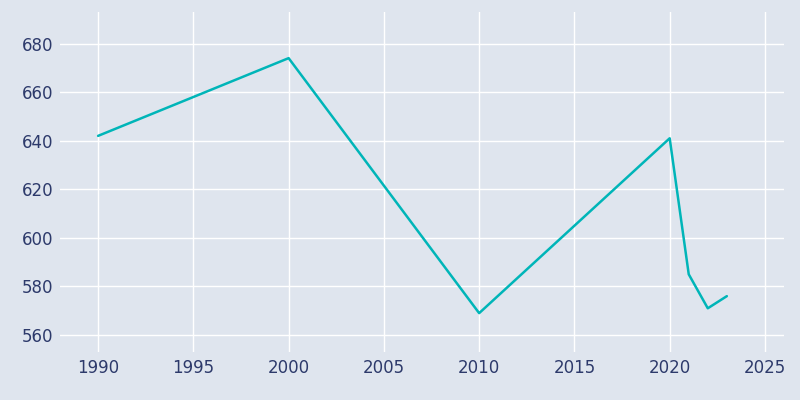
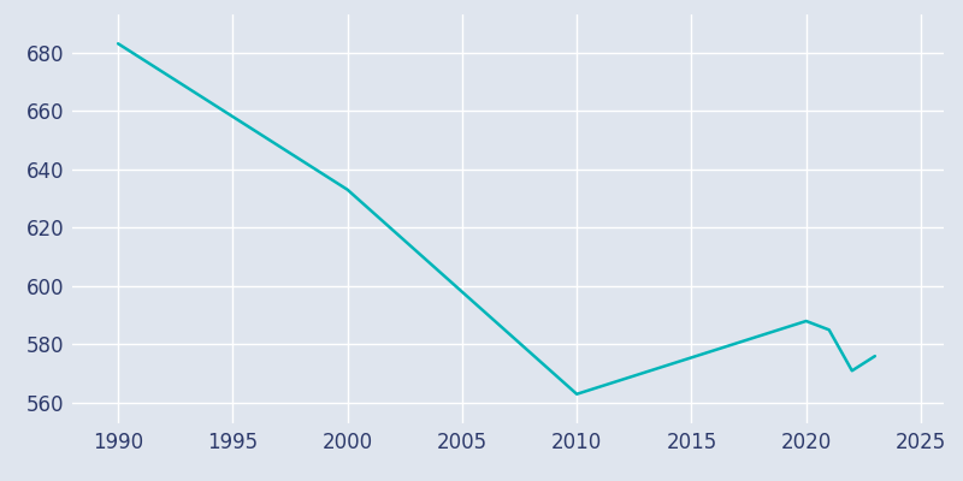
1990: 642 -> 683
2000: 674 -> 633
2010: 569 -> 563
2020: 641 -> 588
